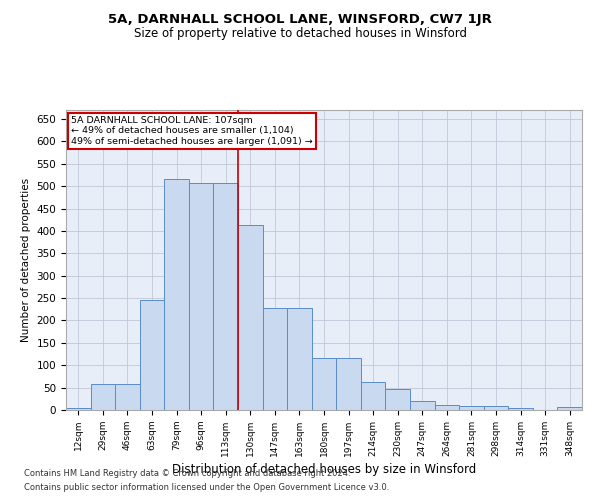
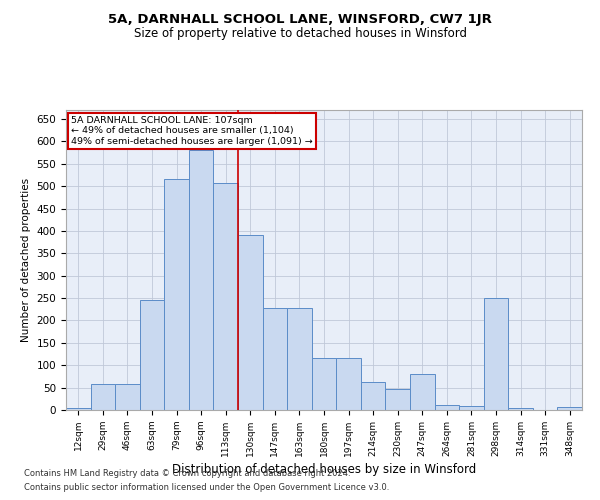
96sqm: 507 -> 580
130sqm: 414 -> 390
247sqm: 21 -> 80
298sqm: 8 -> 250
